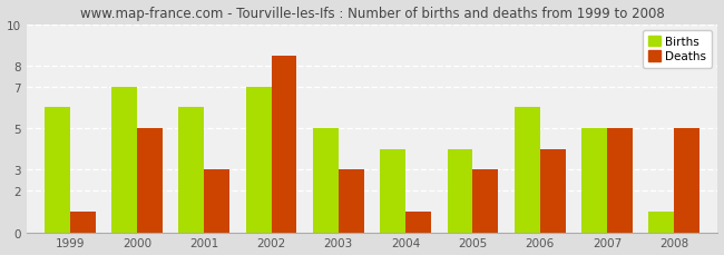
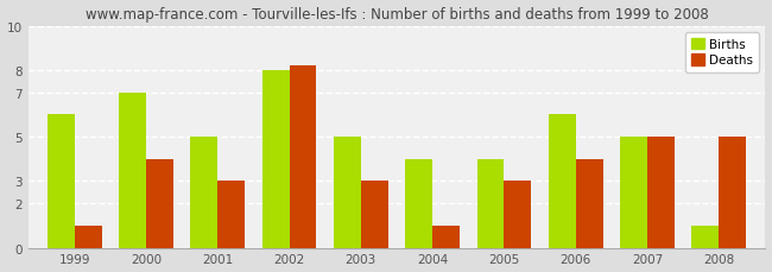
Deaths/2000: 5.0 -> 4.0
Births/2001: 6 -> 5
Births/2002: 7 -> 8
Deaths/2002: 8.5 -> 8.2
